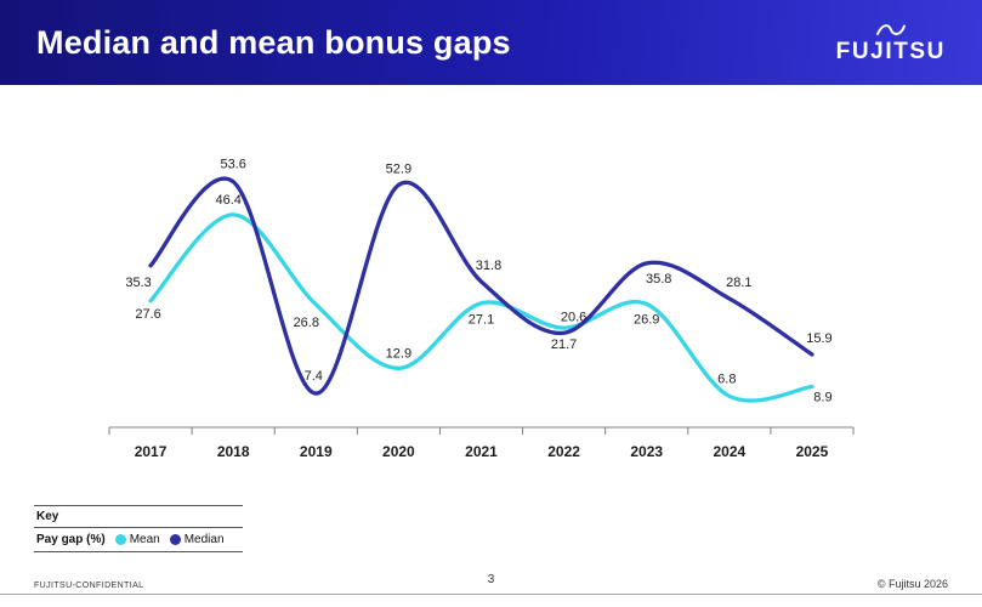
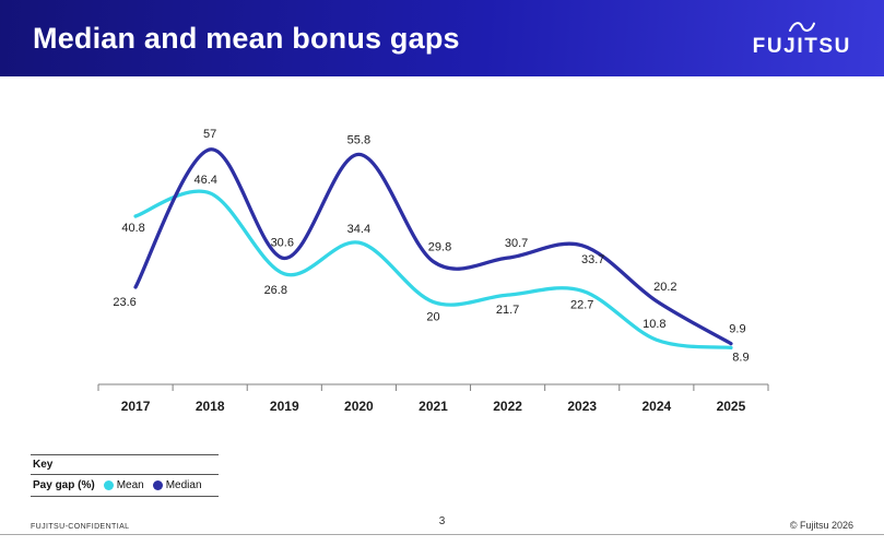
Mean/2017: 27.6 -> 40.8
Median/2017: 35.3 -> 23.6
Median/2018: 53.6 -> 57
Median/2019: 7.4 -> 30.6
Mean/2020: 12.9 -> 34.4
Median/2020: 52.9 -> 55.8
Mean/2021: 27.1 -> 20
Median/2021: 31.8 -> 29.8
Median/2022: 20.6 -> 30.7
Mean/2023: 26.9 -> 22.7
Median/2023: 35.8 -> 33.7
Mean/2024: 6.8 -> 10.8
Median/2024: 28.1 -> 20.2
Median/2025: 15.9 -> 9.9
